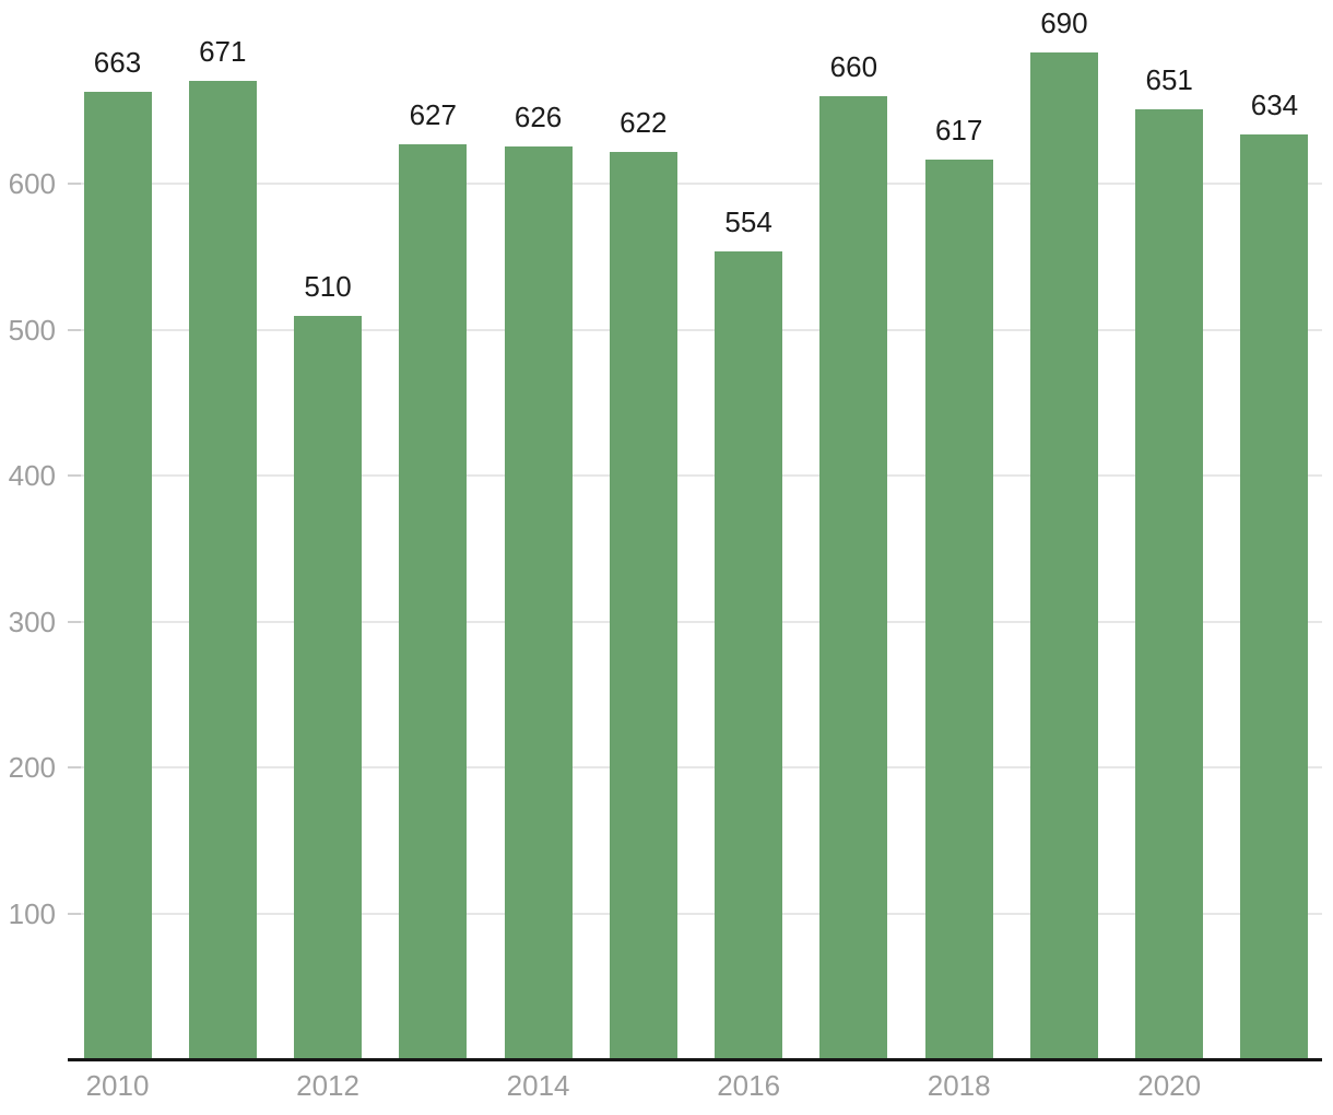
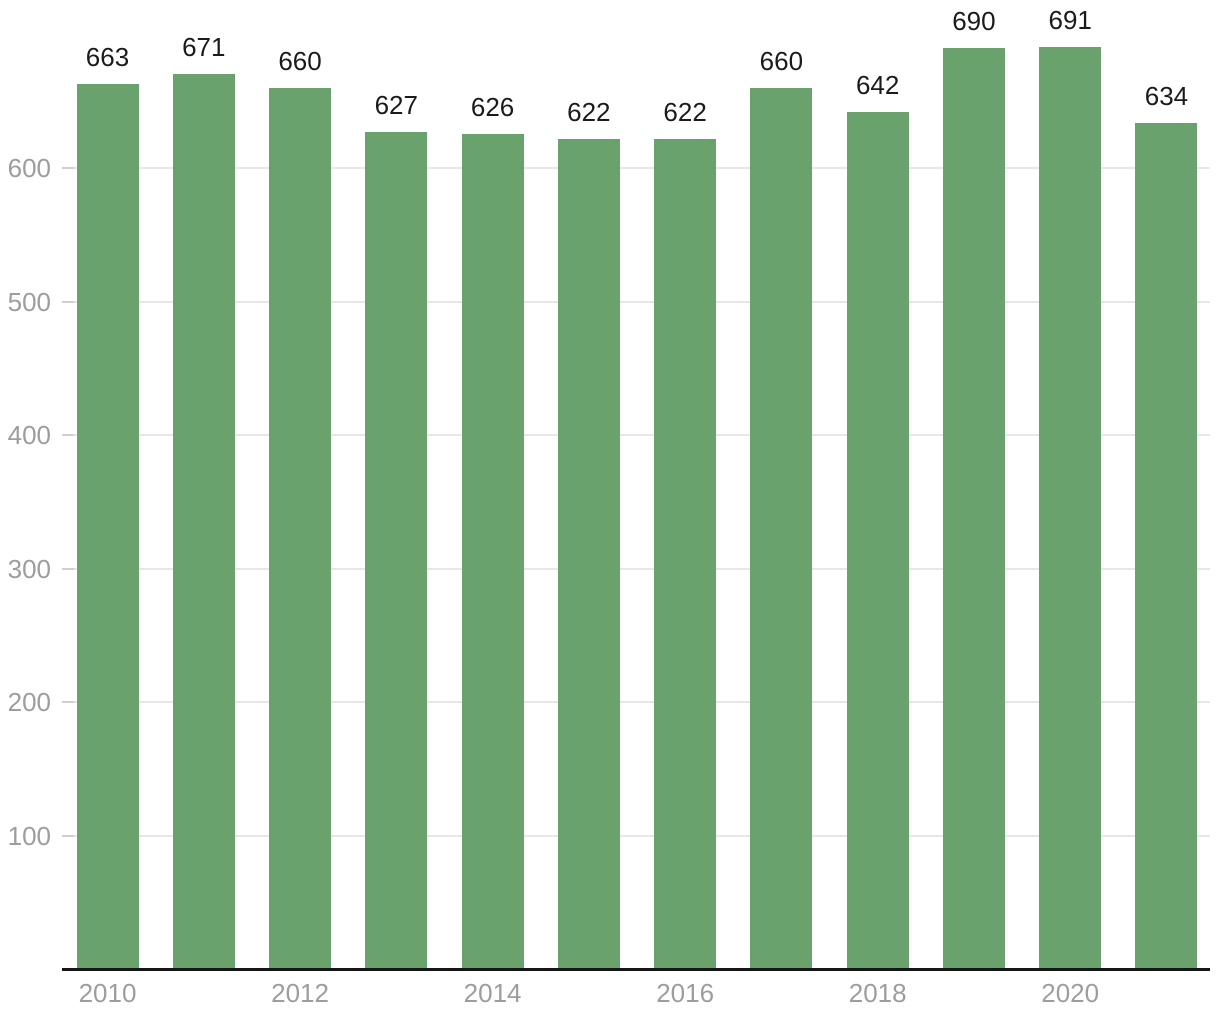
2012: 510 -> 660
2016: 554 -> 622
2018: 617 -> 642
2020: 651 -> 691
